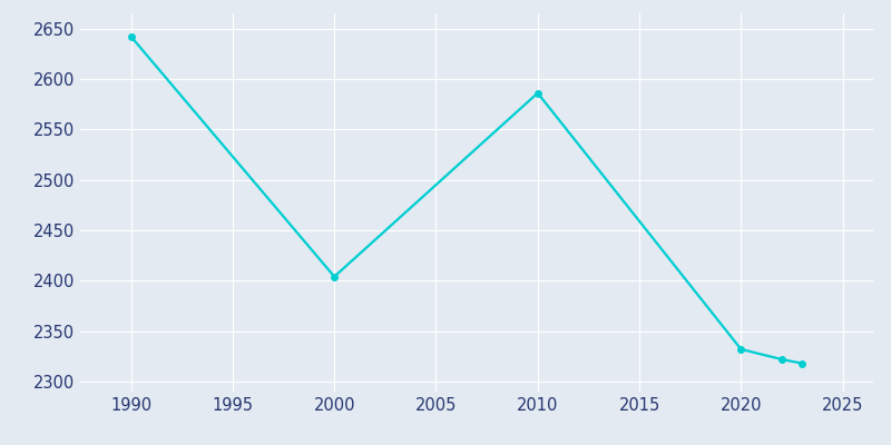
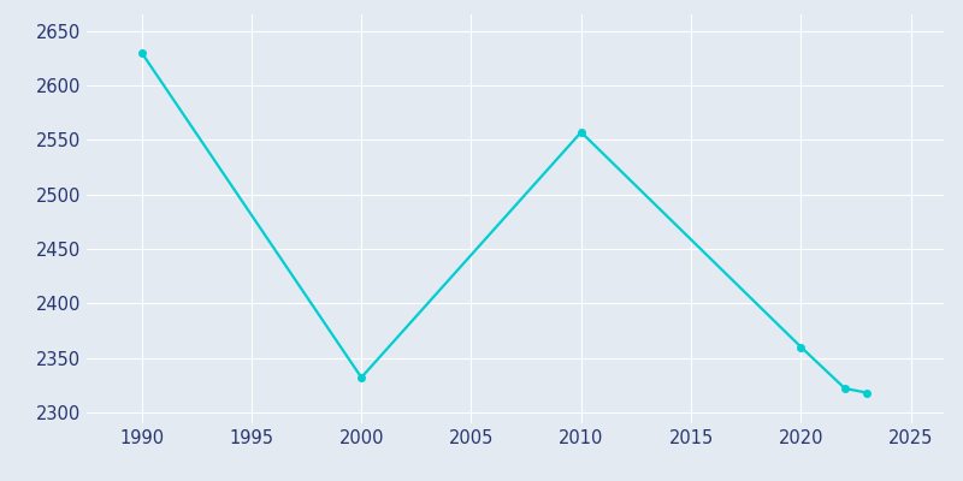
1990: 2642 -> 2630
2000: 2404 -> 2332
2010: 2586 -> 2557
2020: 2332 -> 2360
